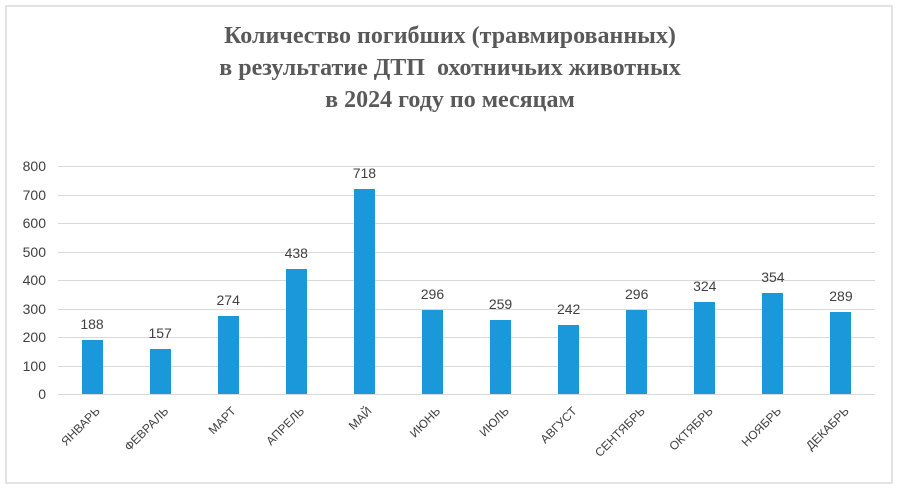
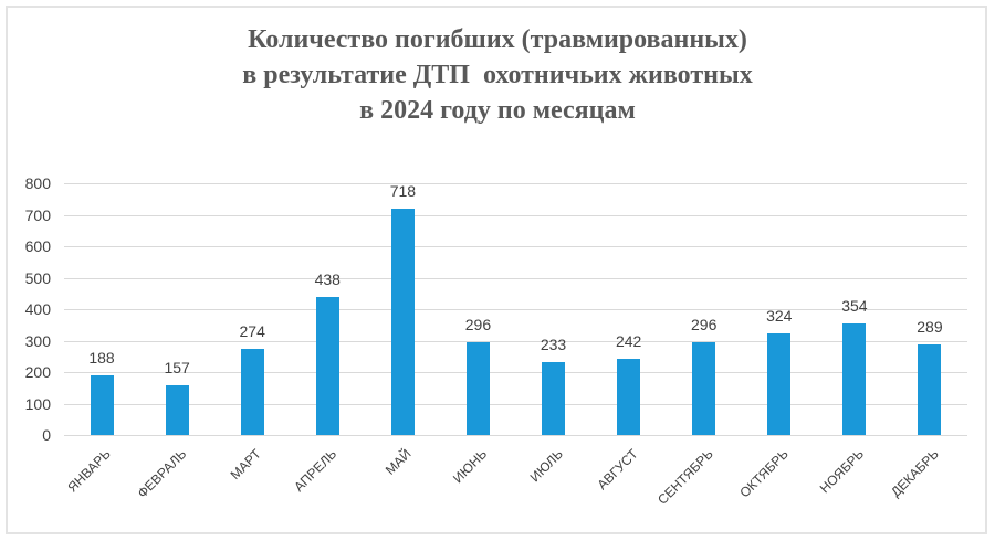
ИЮЛЬ: 259 -> 233
